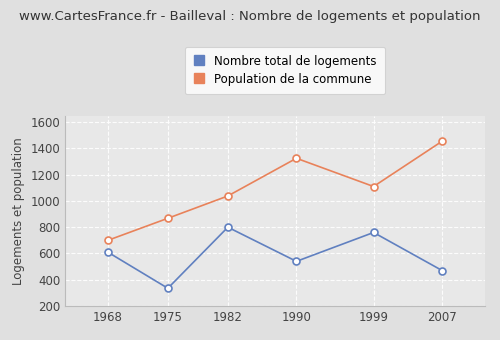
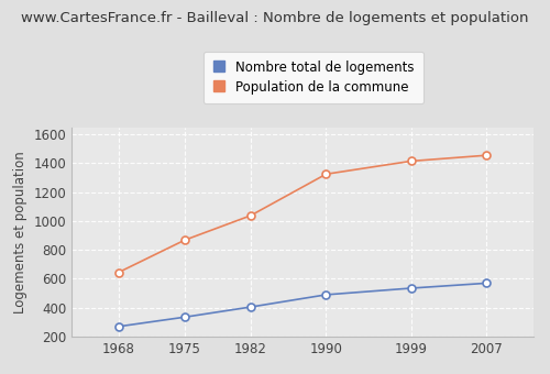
Nombre total de logements/1968: 610 -> 270
Population de la commune/1968: 700 -> 640
Nombre total de logements/1982: 800 -> 400
Nombre total de logements/1990: 540 -> 490
Nombre total de logements/1999: 760 -> 540
Population de la commune/1999: 1110 -> 1420
Nombre total de logements/2007: 470 -> 570
